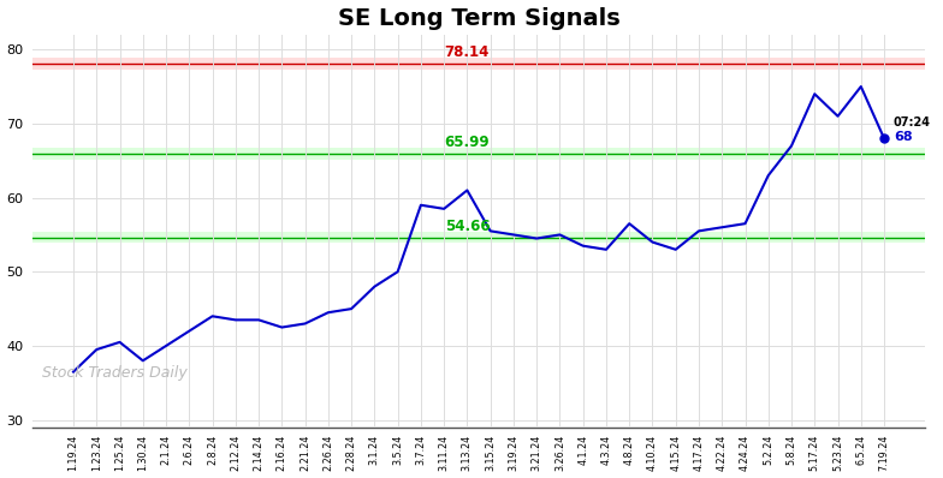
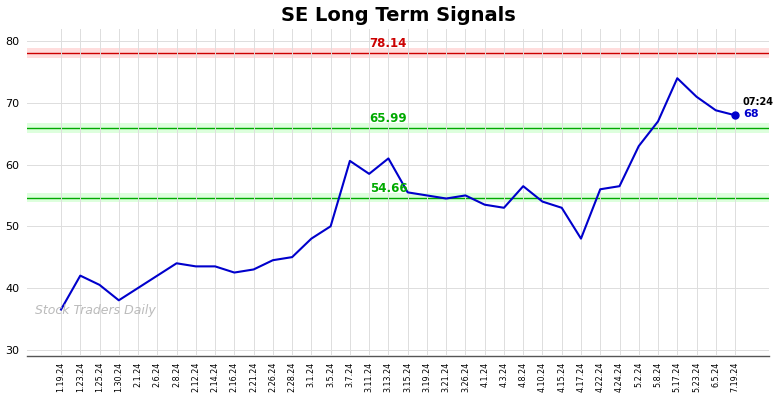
1.23.24: 39.5 -> 42.0
3.7.24: 59.0 -> 60.6
4.17.24: 55.5 -> 48.0
6.5.24: 75.0 -> 68.8
